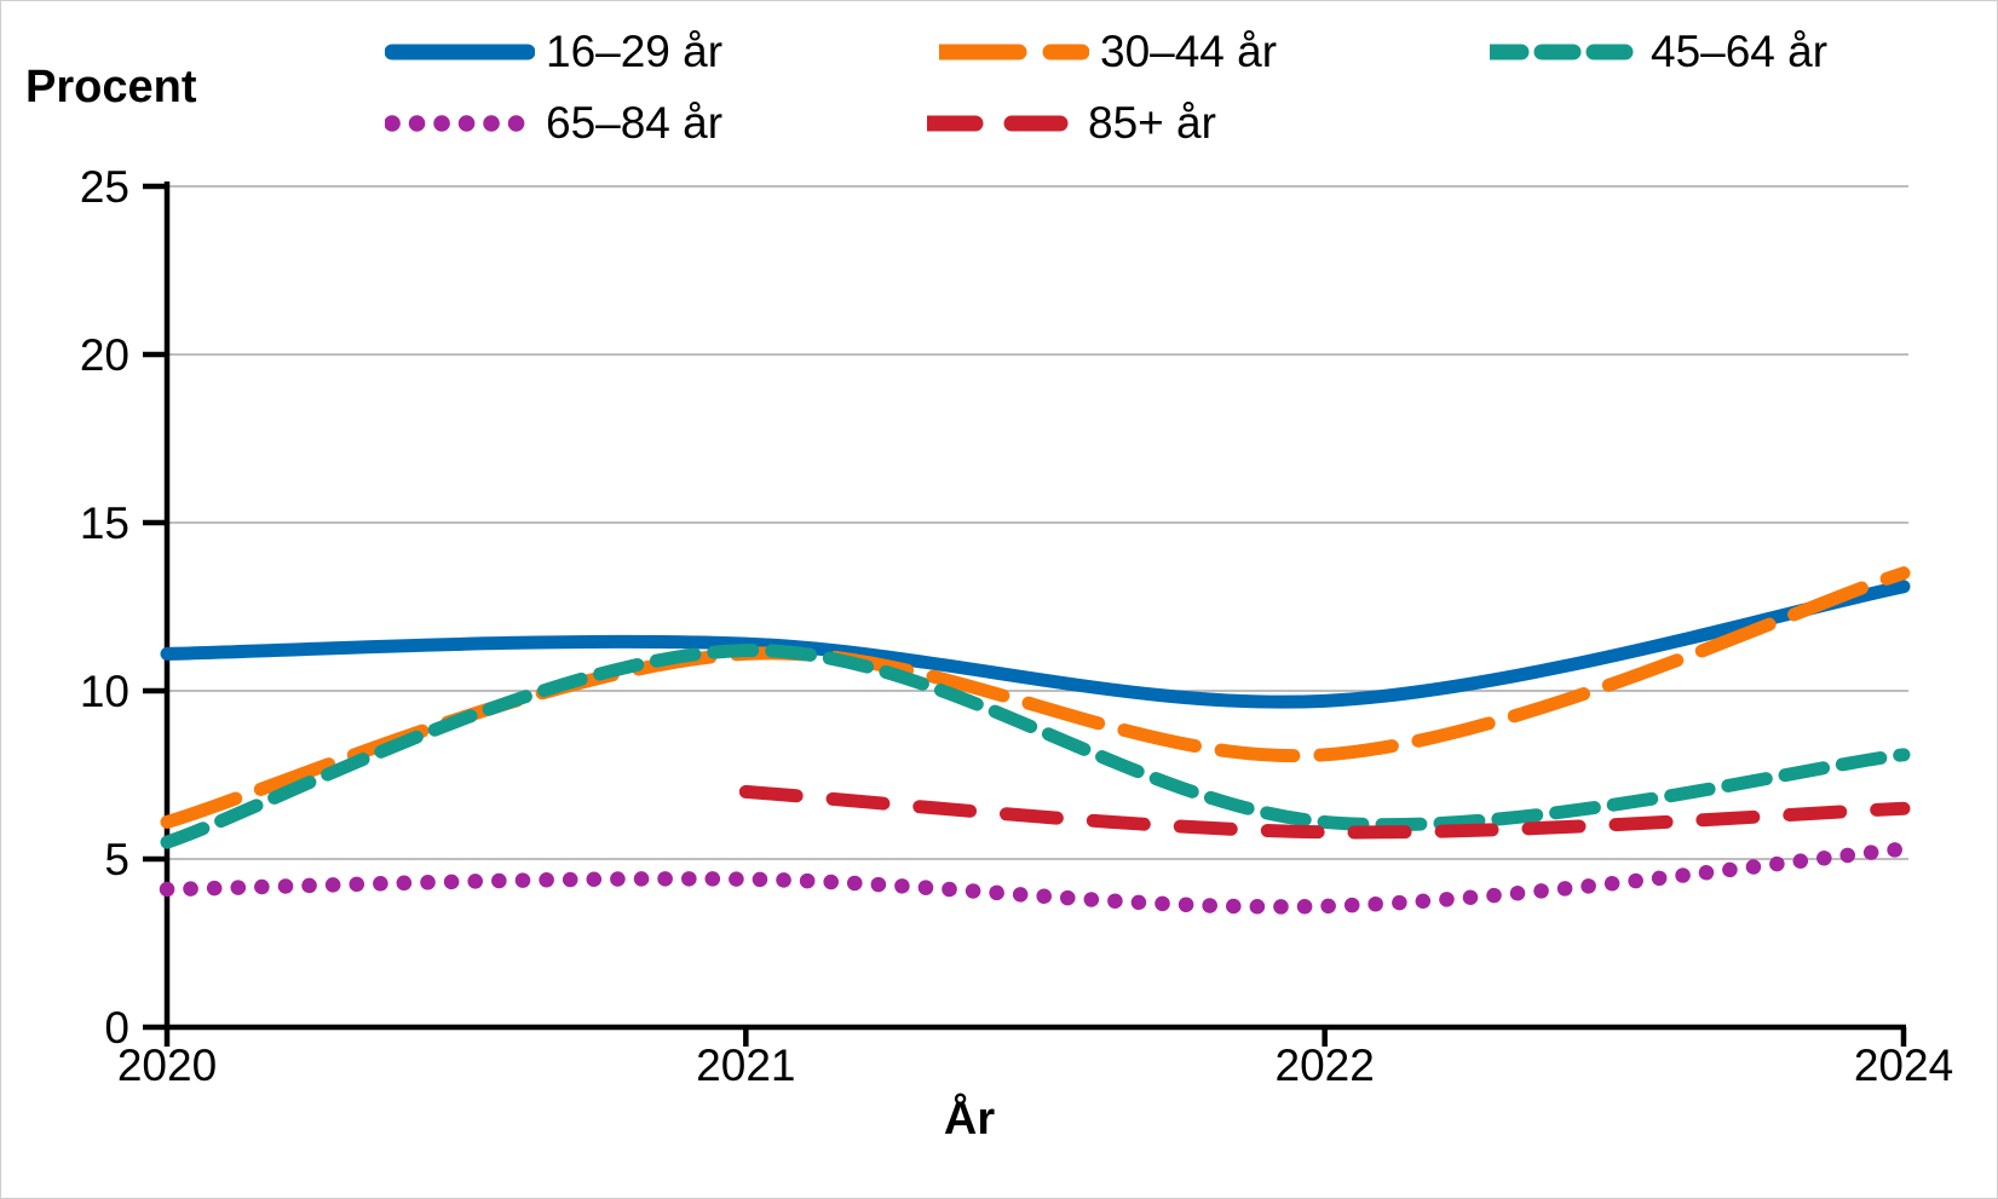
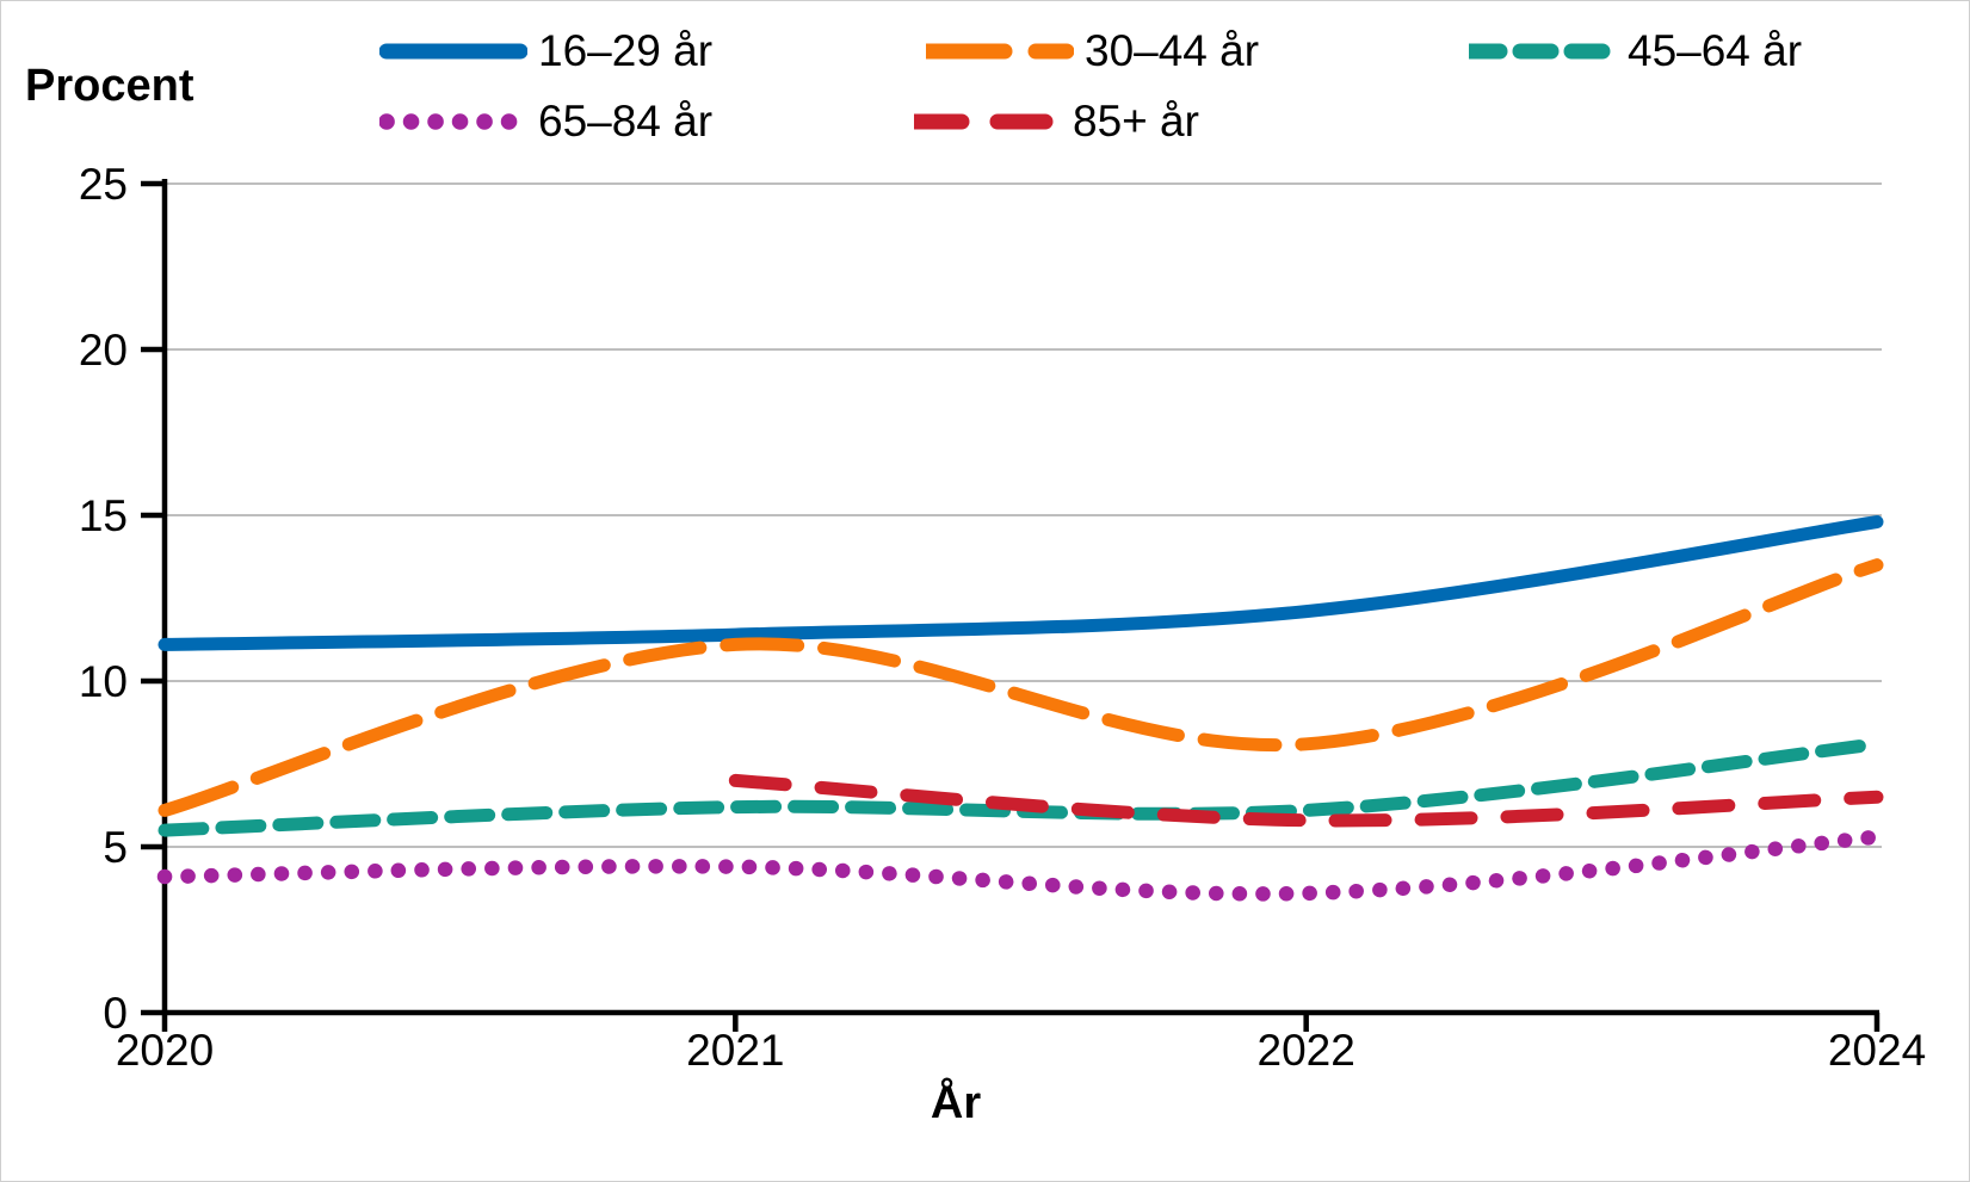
45–64 år/2021: 11.2 -> 6.2
16–29 år/2022: 9.7 -> 12.1
16–29 år/2024: 13.1 -> 14.8
